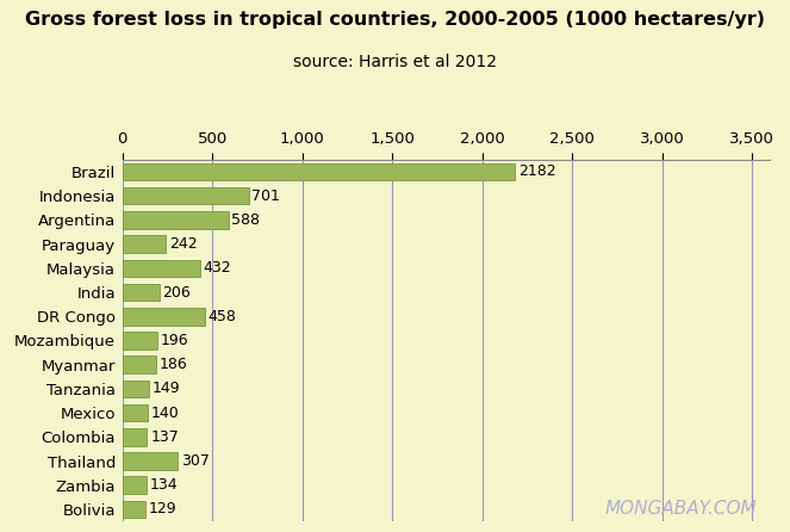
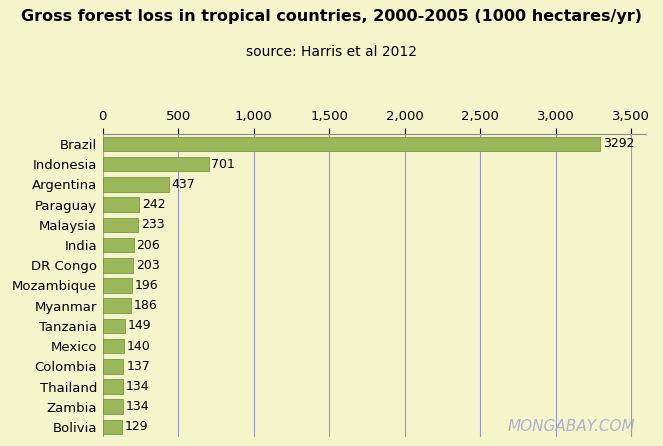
Brazil: 2182 -> 3292
Argentina: 588 -> 437
Malaysia: 432 -> 233
DR Congo: 458 -> 203
Thailand: 307 -> 134
